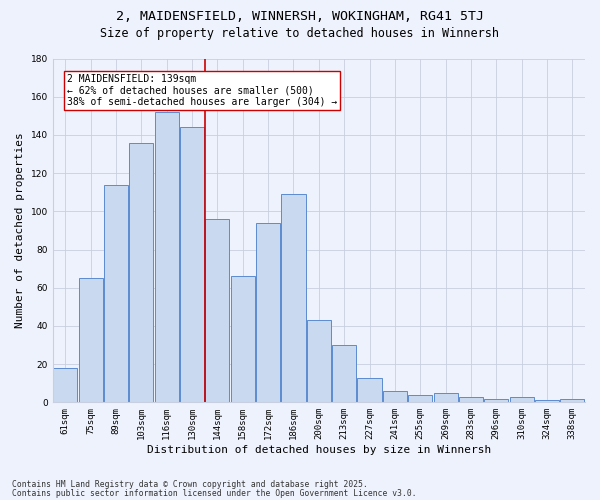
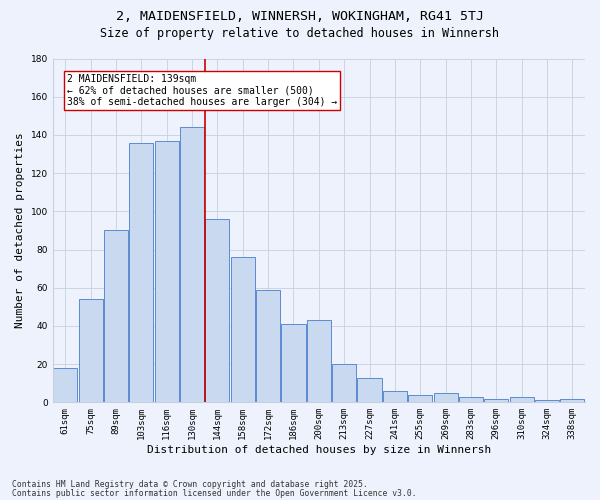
75sqm: 65 -> 54
89sqm: 114 -> 90
116sqm: 152 -> 137
158sqm: 66 -> 76
172sqm: 94 -> 59
186sqm: 109 -> 41
213sqm: 30 -> 20
